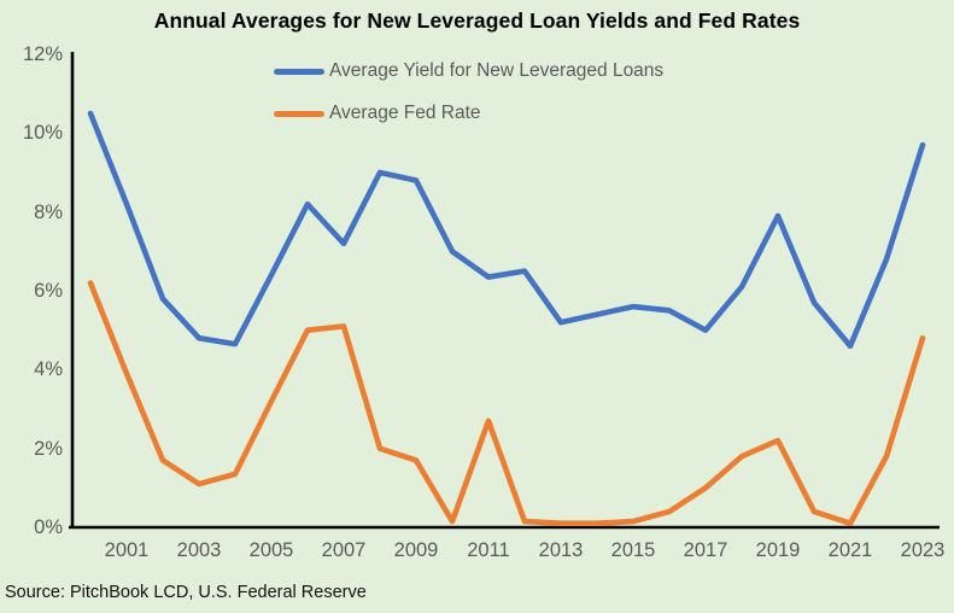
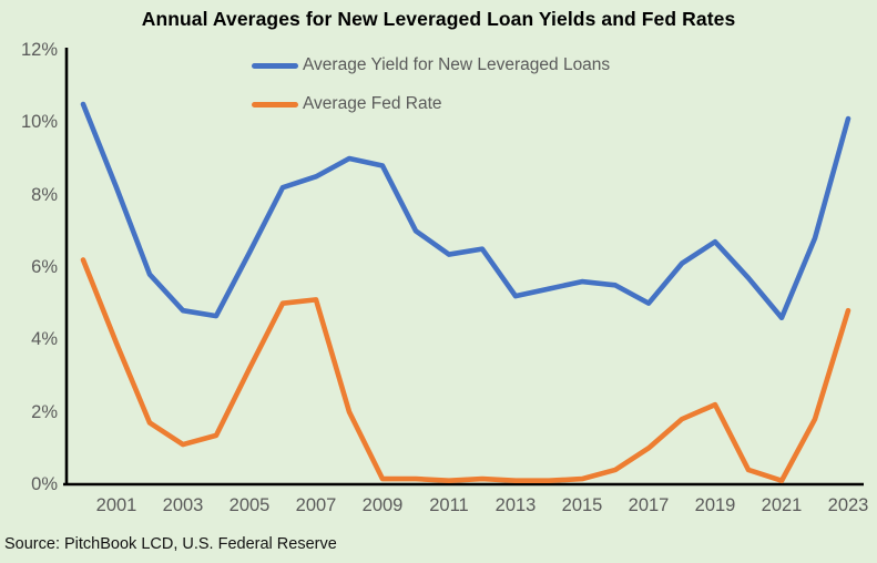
Average Yield for New Leveraged Loans/2007: 7.2% -> 8.5%
Average Fed Rate/2009: 1.7% -> 0.1%
Average Fed Rate/2011: 2.7% -> 0.1%
Average Yield for New Leveraged Loans/2019: 7.9% -> 6.7%
Average Yield for New Leveraged Loans/2023: 9.7% -> 10.1%
